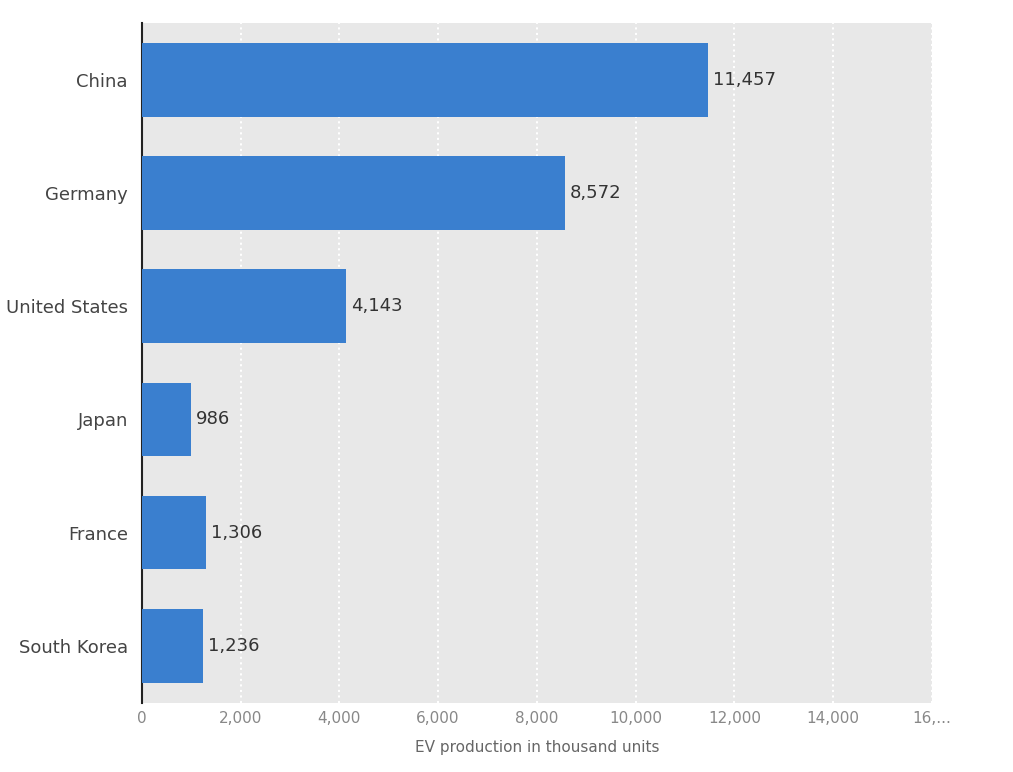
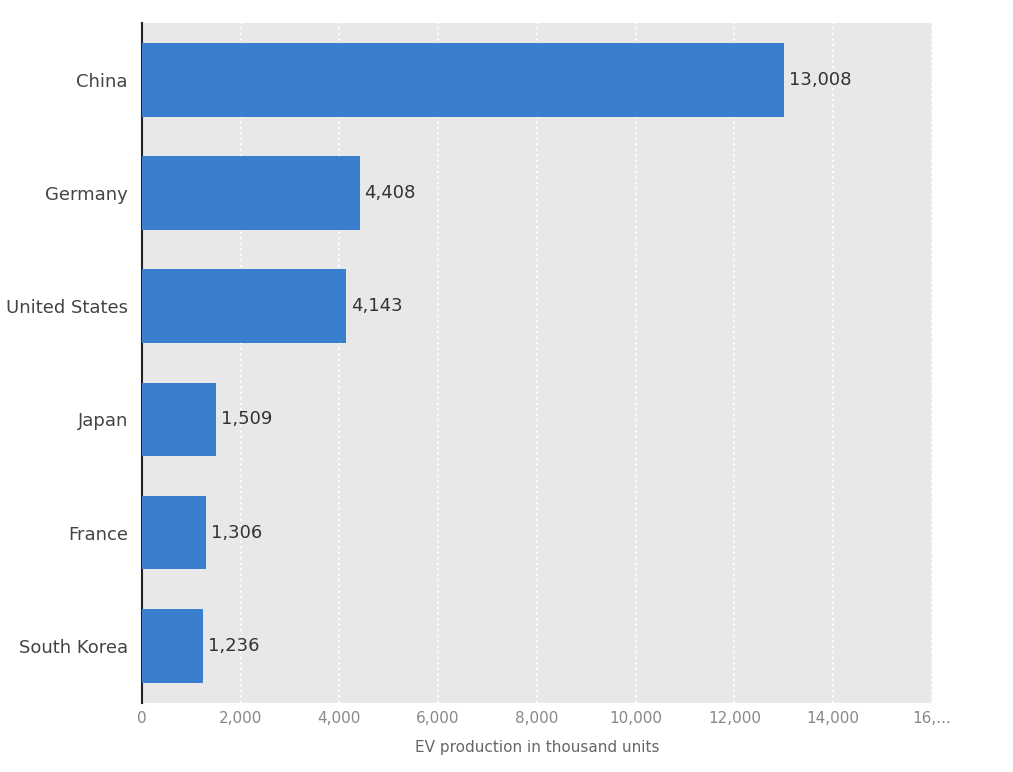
China: 11,457 -> 13,008
Germany: 8,572 -> 4,408
Japan: 986 -> 1,509
